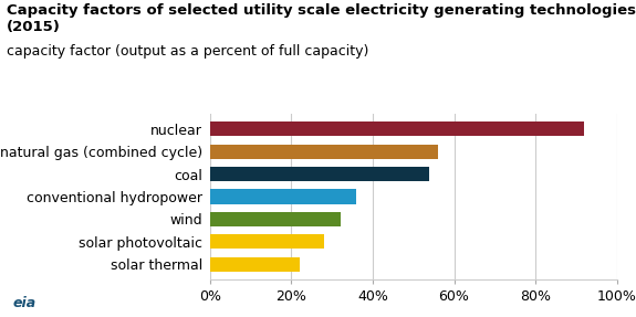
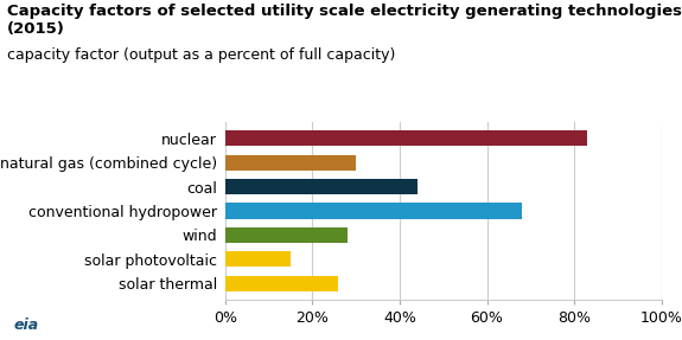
nuclear: 92% -> 83%
natural gas (combined cycle): 56% -> 30%
coal: 54% -> 44%
conventional hydropower: 36% -> 68%
wind: 32% -> 28%
solar photovoltaic: 28% -> 15%
solar thermal: 22% -> 26%
